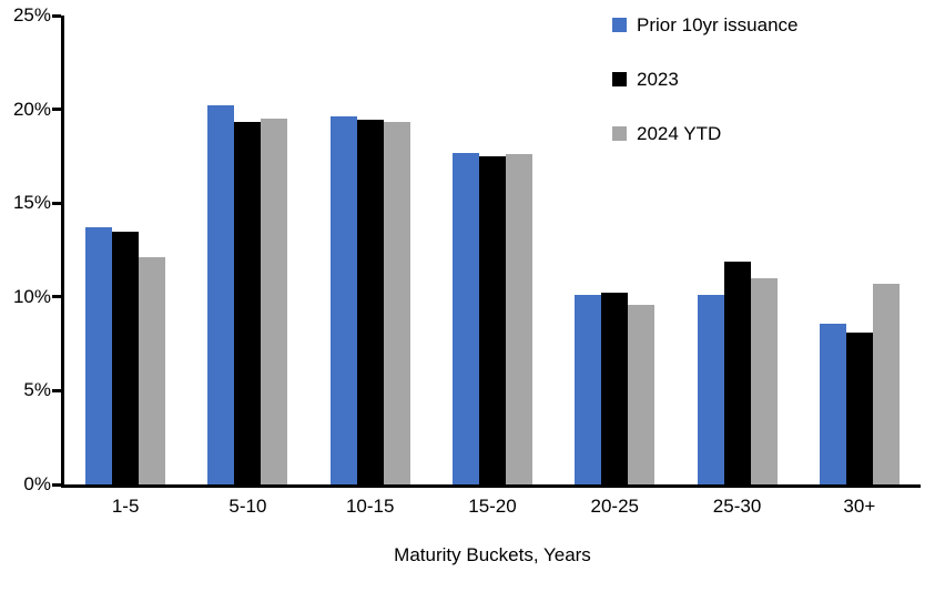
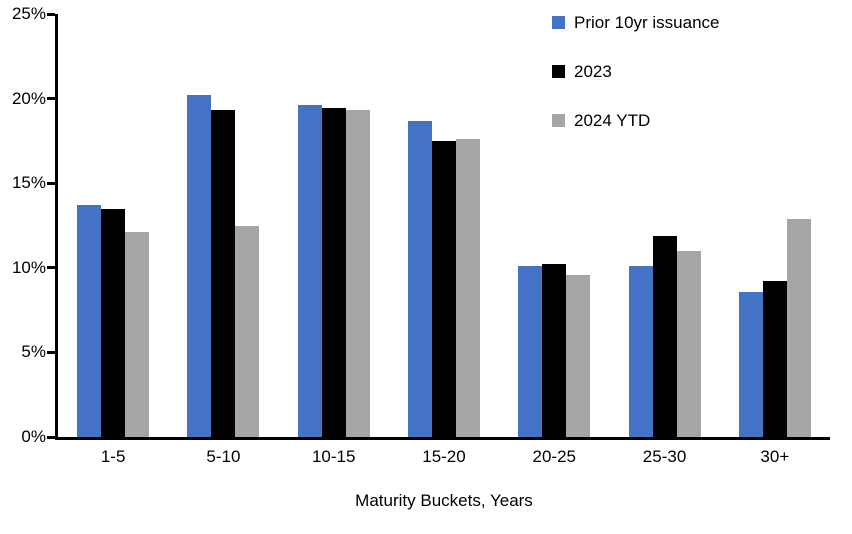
2024 YTD/5-10: 19.5% -> 12.5%
Prior 10yr issuance/15-20: 17.7% -> 18.7%
2023/30+: 8.1% -> 9.2%
2024 YTD/30+: 10.7% -> 12.9%
